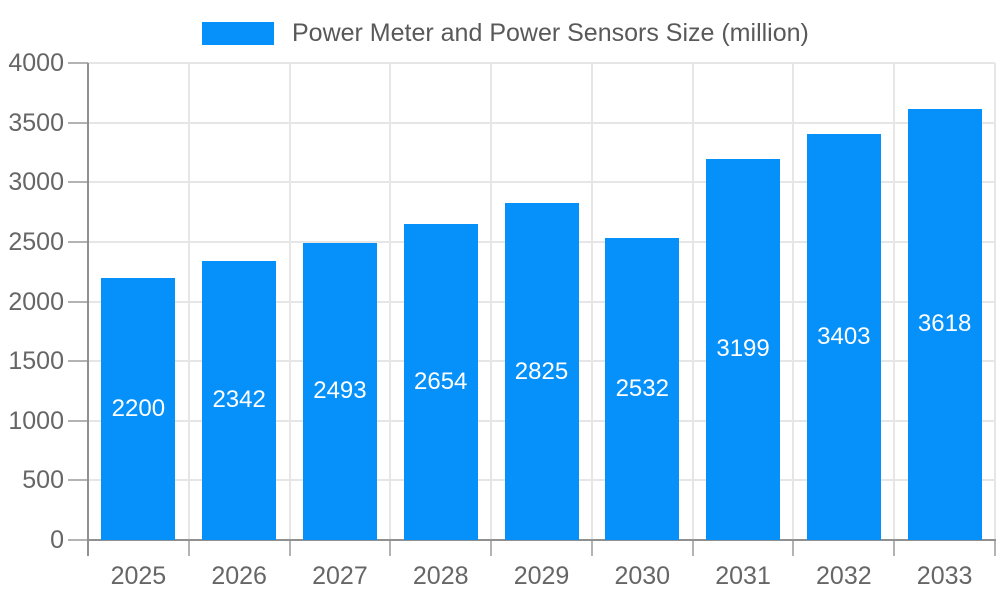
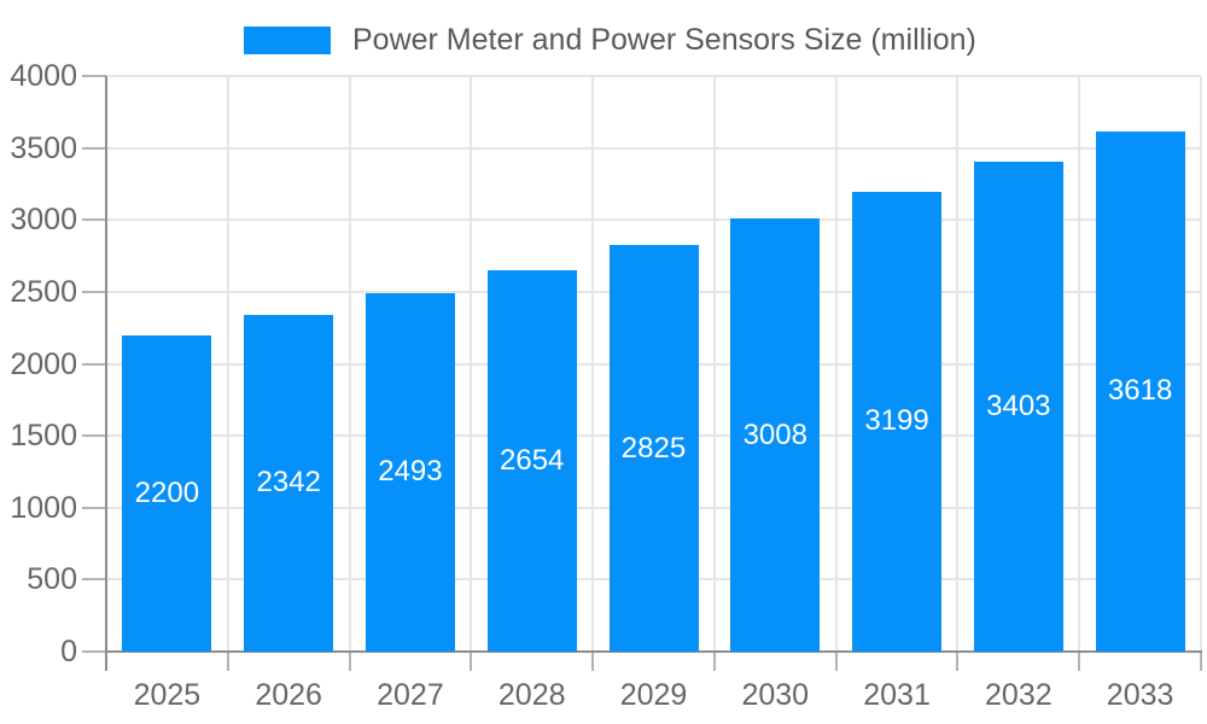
2030: 2532 -> 3008
